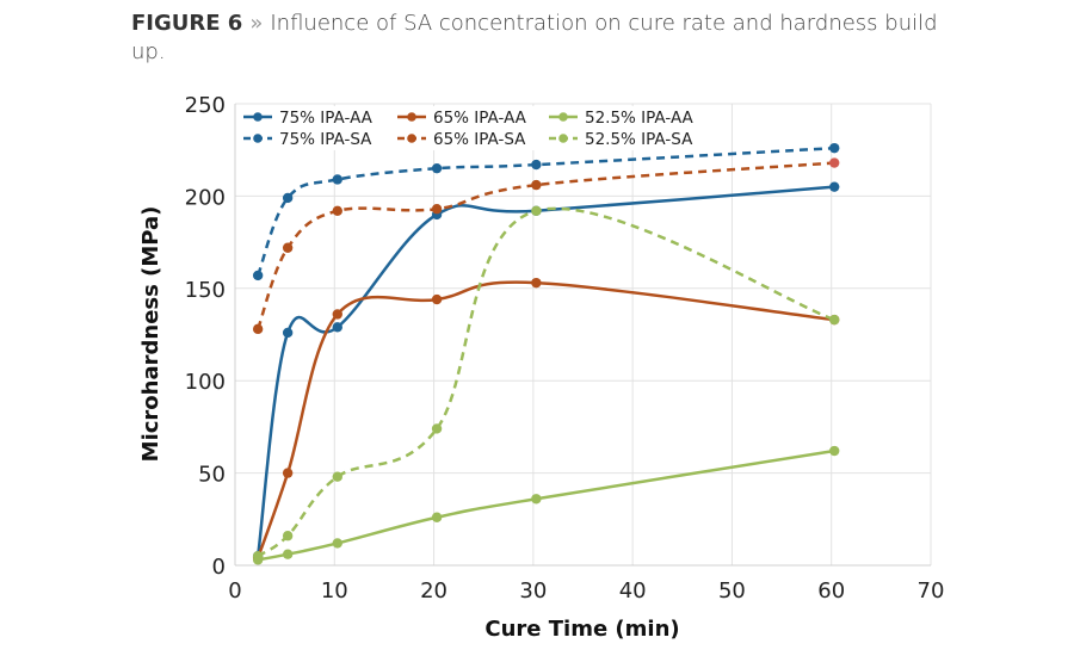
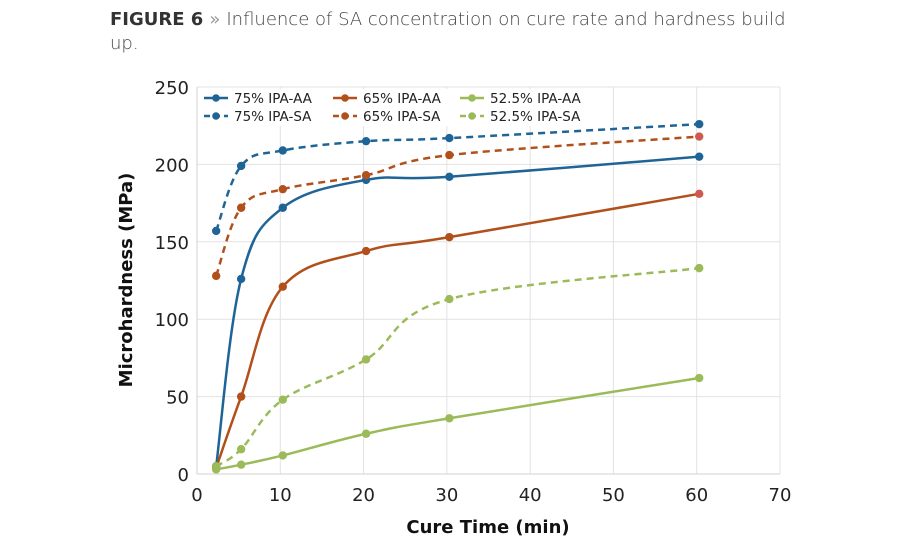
75% IPA-AA/10: 129 -> 172
65% IPA-AA/10: 136 -> 121
65% IPA-SA/10: 192 -> 184
52.5% IPA-SA/30: 192 -> 113
65% IPA-AA/60: 133 -> 181
